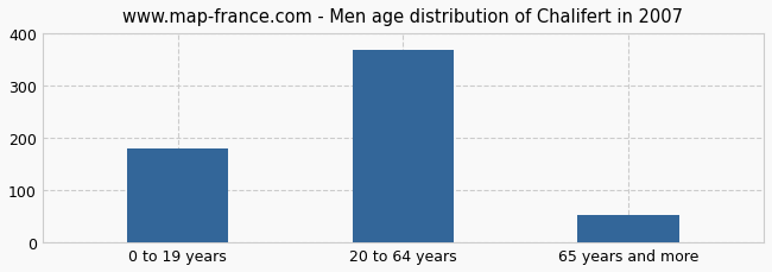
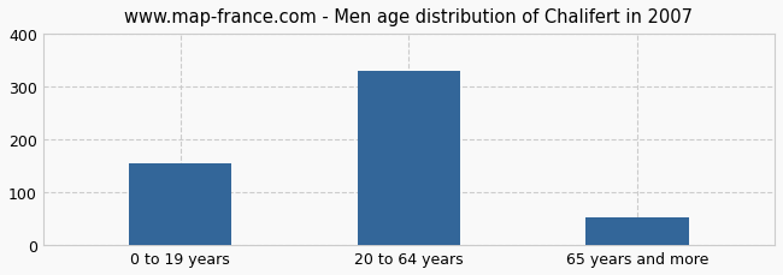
0 to 19 years: 180 -> 155
20 to 64 years: 368 -> 330
